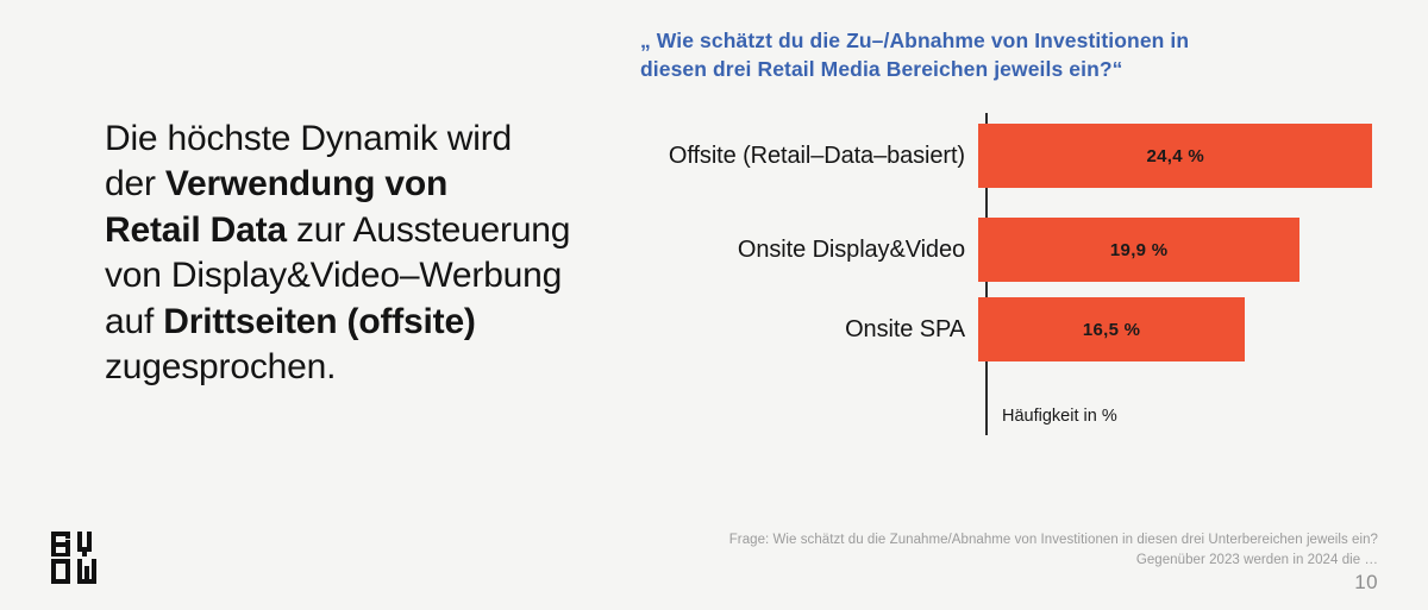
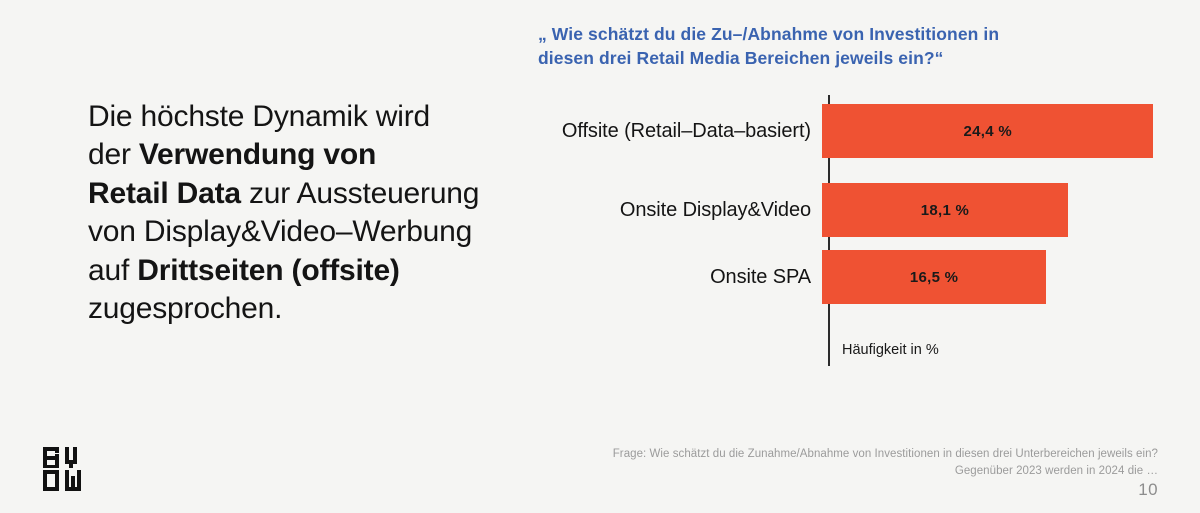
Onsite Display&Video: 19,9 -> 18,1
